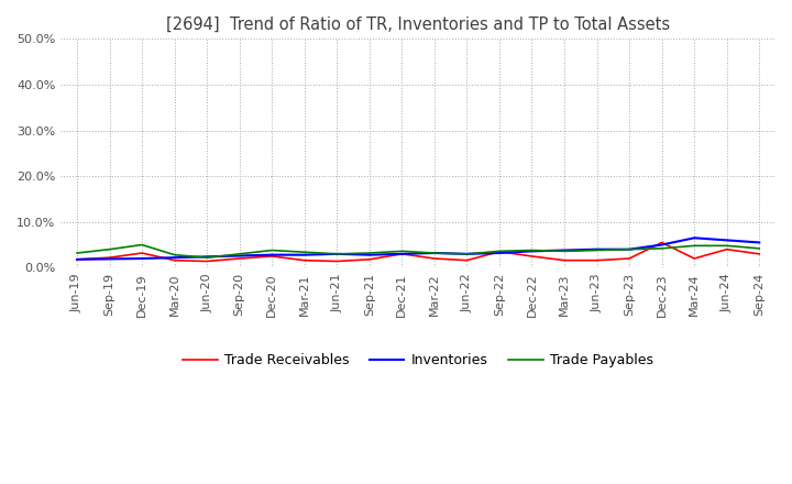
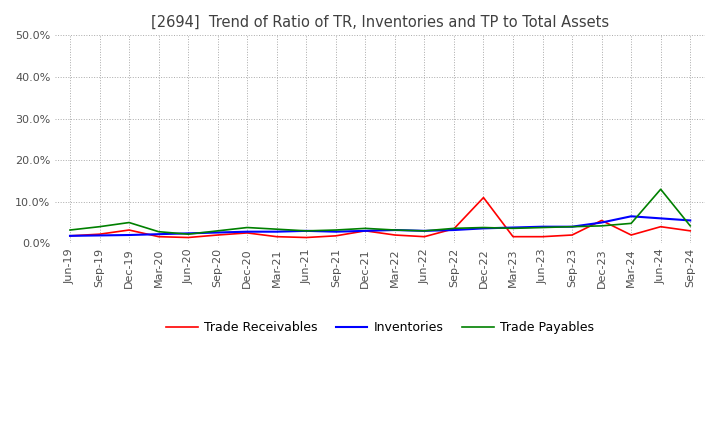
Trade Receivables/Dec-22: 2.5% -> 11.0%
Trade Payables/Jun-24: 4.8% -> 13.0%
